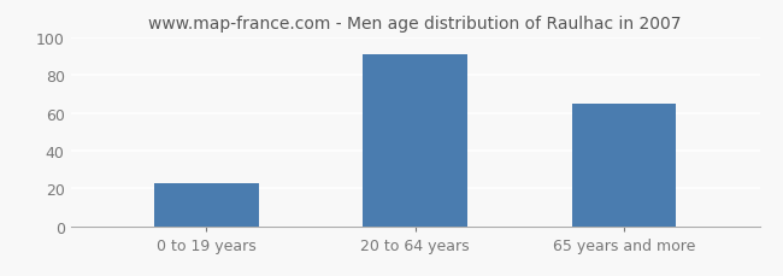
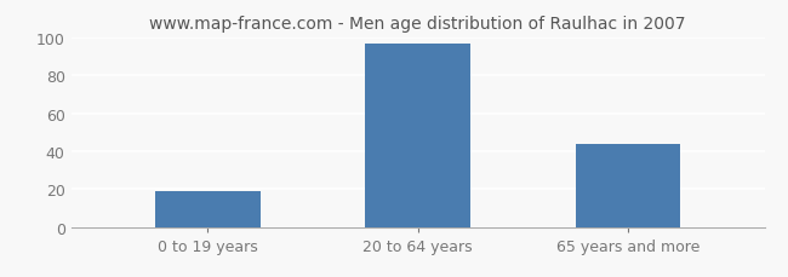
0 to 19 years: 23 -> 19
20 to 64 years: 91 -> 97
65 years and more: 65 -> 44
